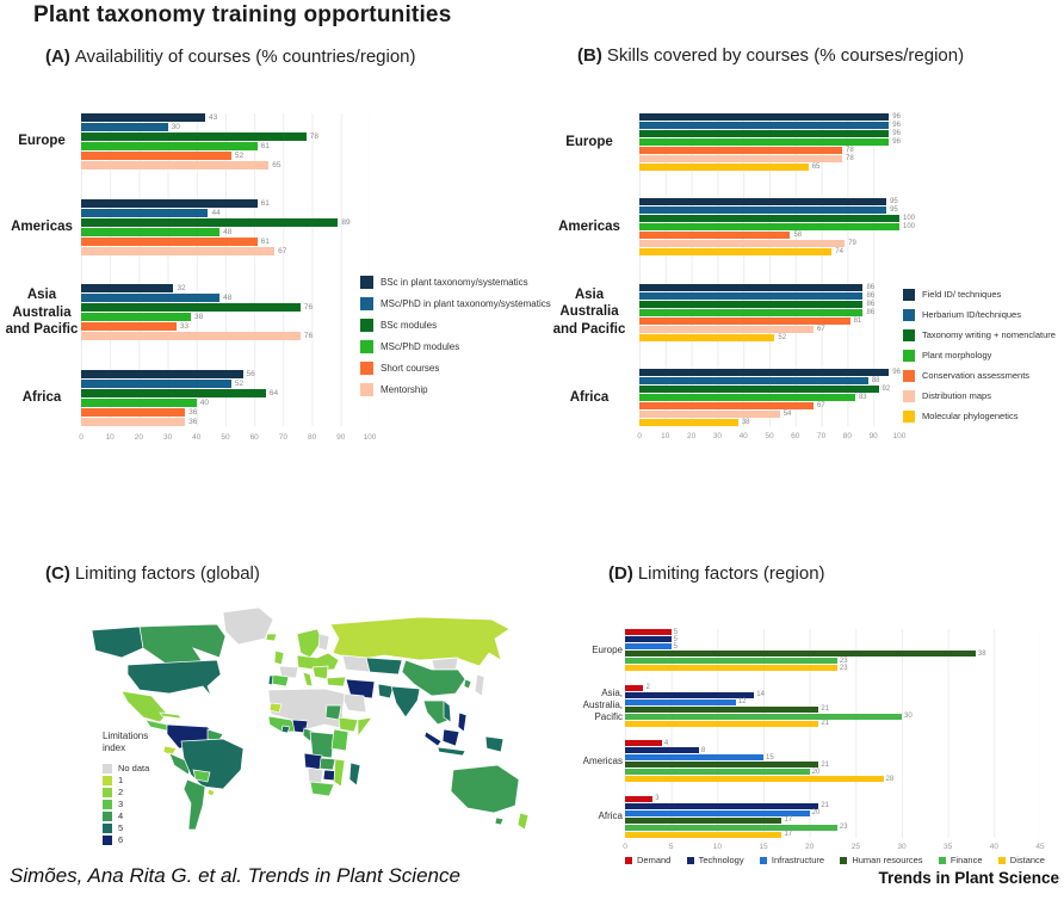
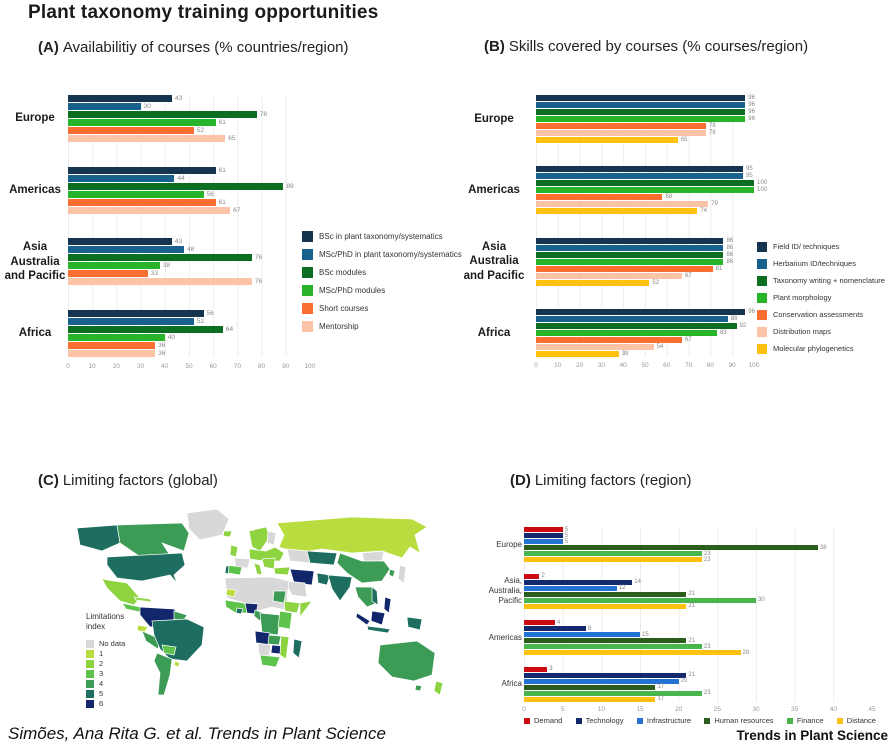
Availabilitiy of courses (% countries/region)/MSc/PhD modules/Americas: 48 -> 56
Availabilitiy of courses (% countries/region)/BSc in plant taxonomy/systematics/Asia Australia and Pacific: 32 -> 43
Limiting factors (region)/Finance/Americas: 20 -> 23
